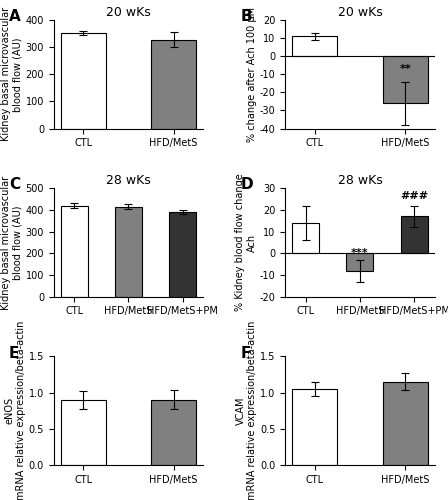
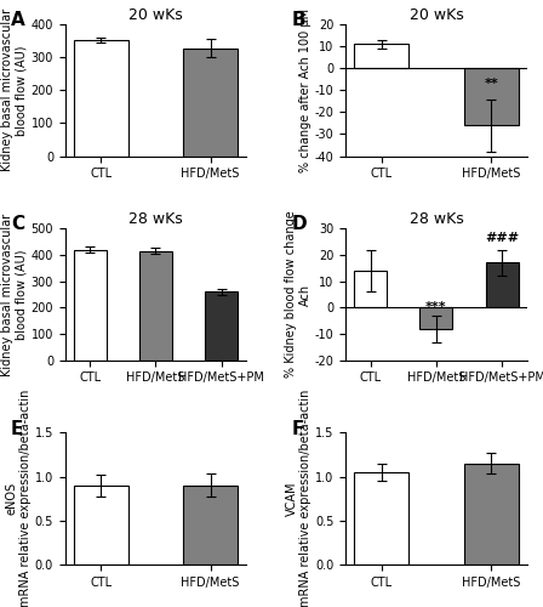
HFD/MetS+PM: 390 -> 260
